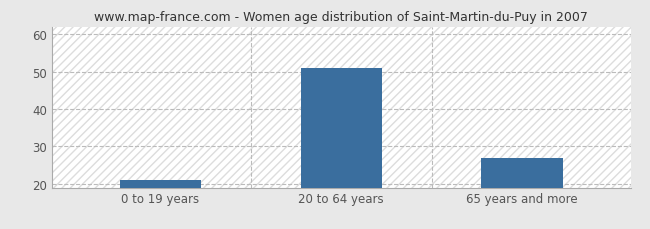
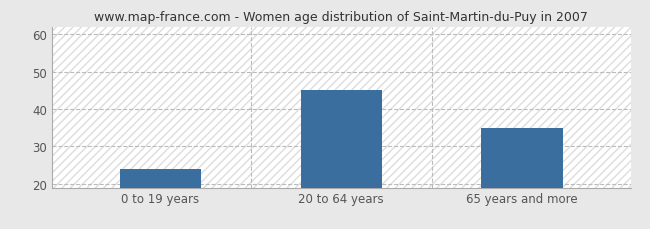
0 to 19 years: 21 -> 24
20 to 64 years: 51 -> 45
65 years and more: 27 -> 35
